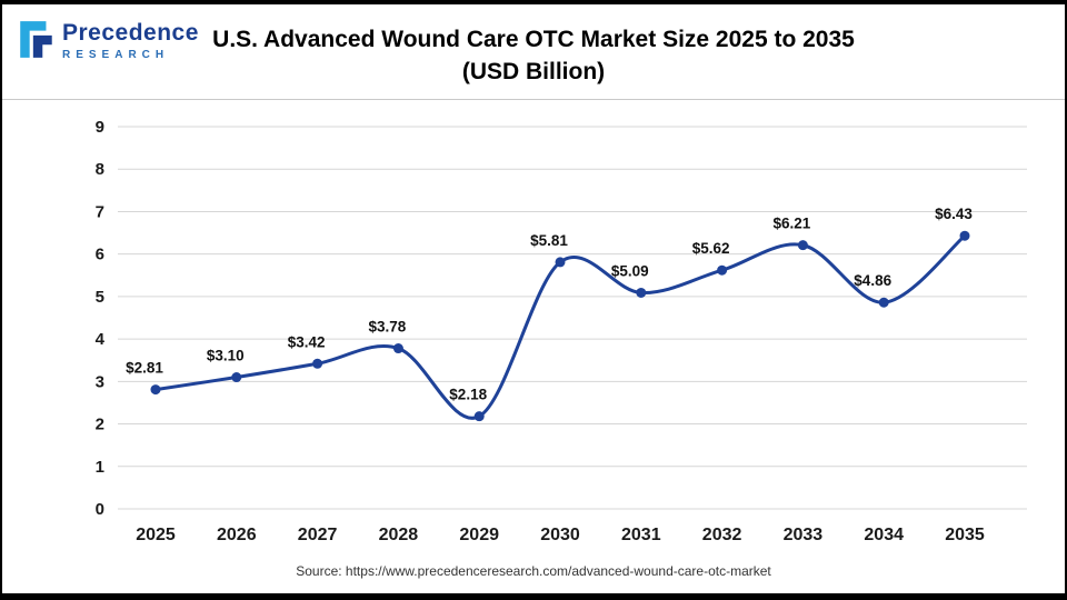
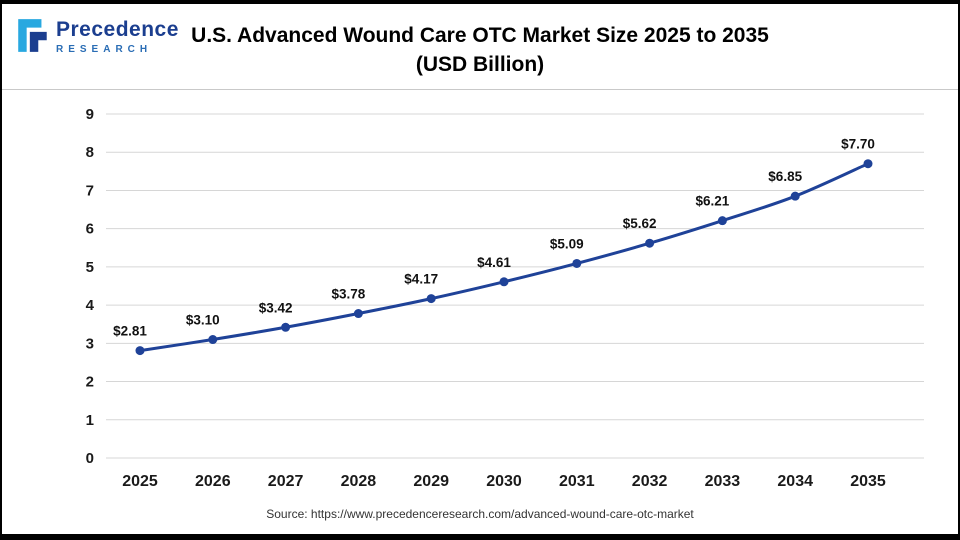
2029: $2.18 -> $4.17
2030: $5.81 -> $4.61
2034: $4.86 -> $6.85
2035: $6.43 -> $7.70
